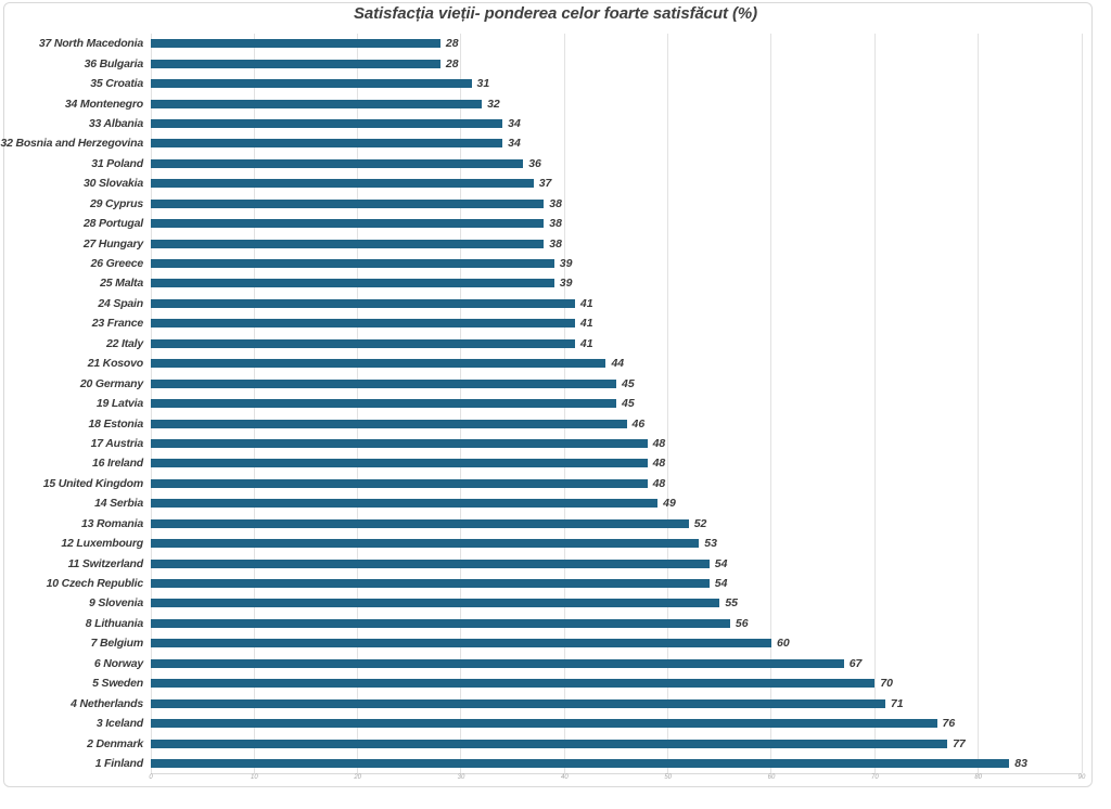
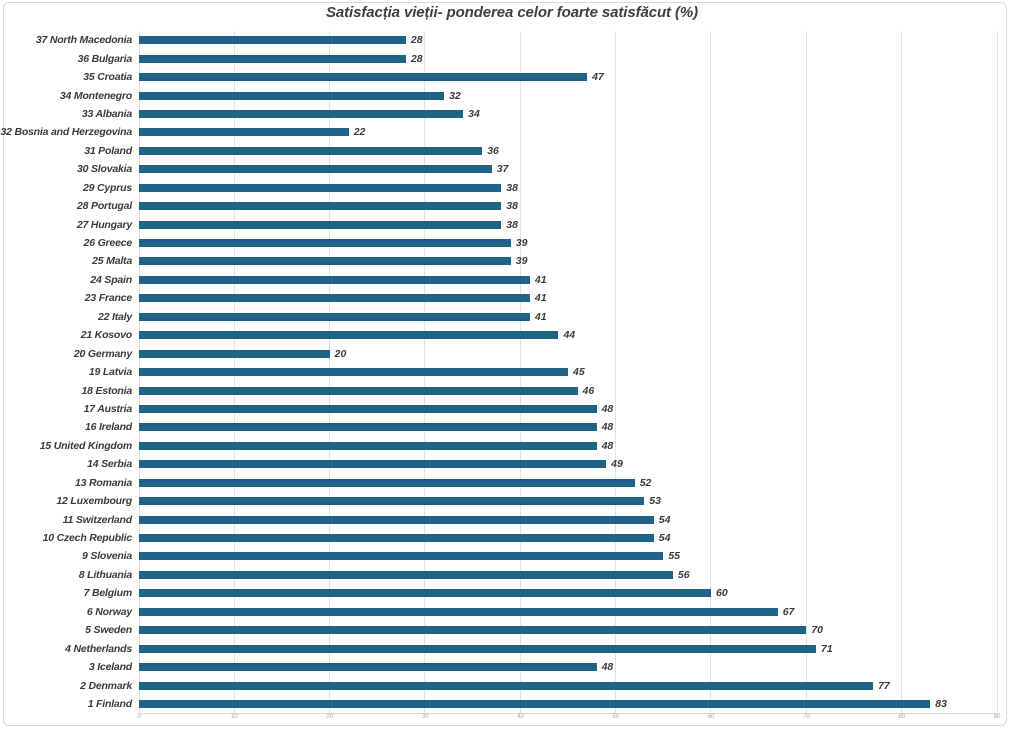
35 Croatia: 31 -> 47
32 Bosnia and Herzegovina: 34 -> 22
20 Germany: 45 -> 20
3 Iceland: 76 -> 48
